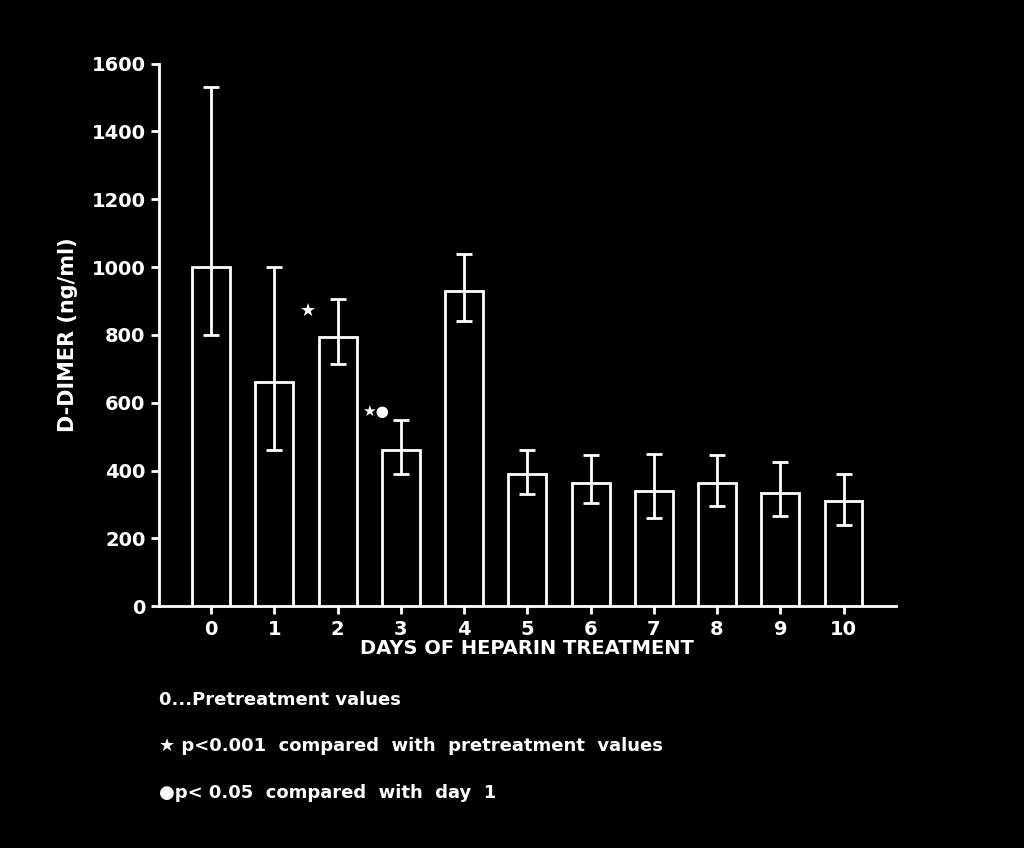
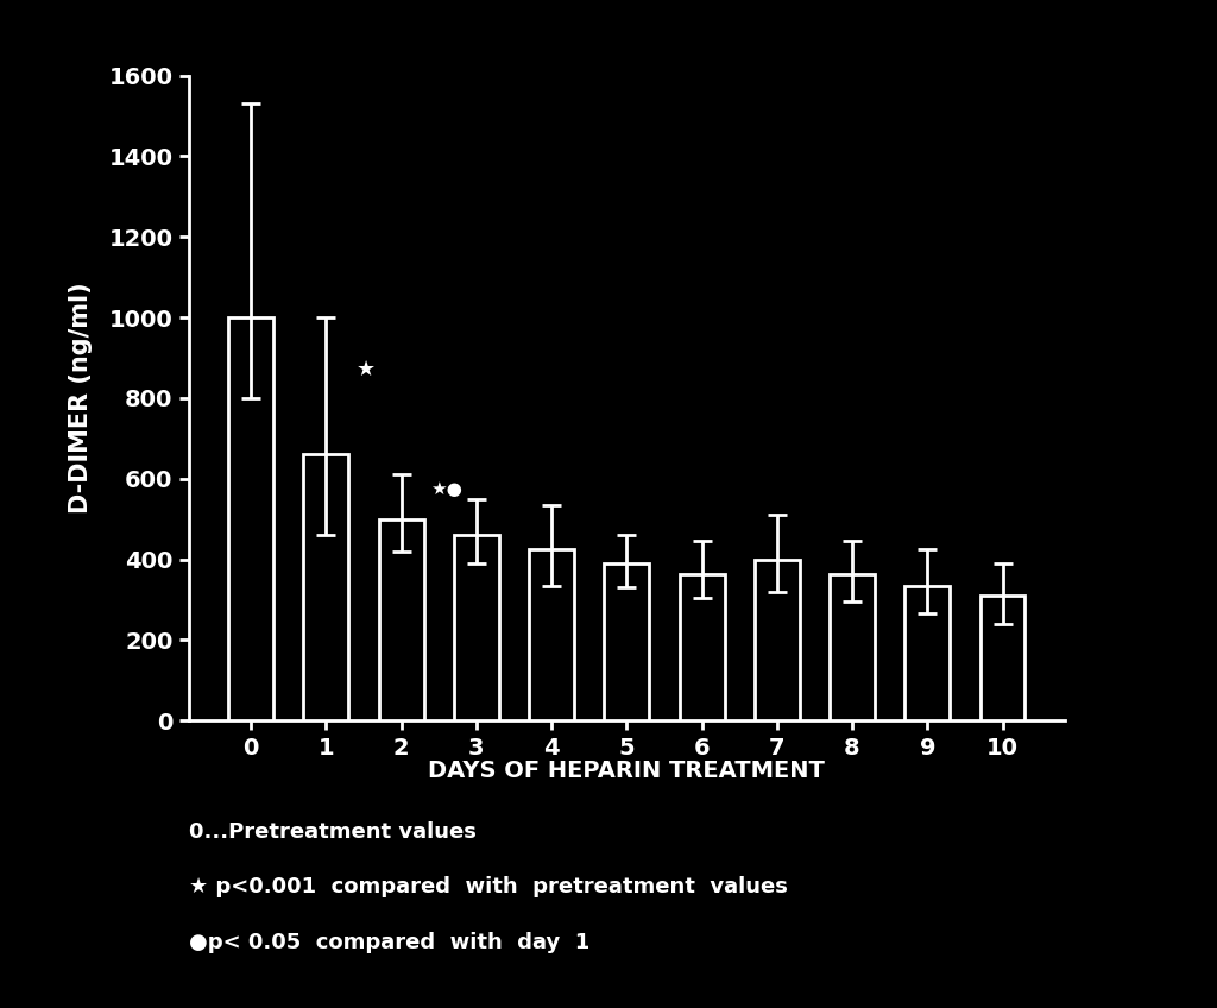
2: 795 -> 500
4: 930 -> 425
7: 340 -> 400
